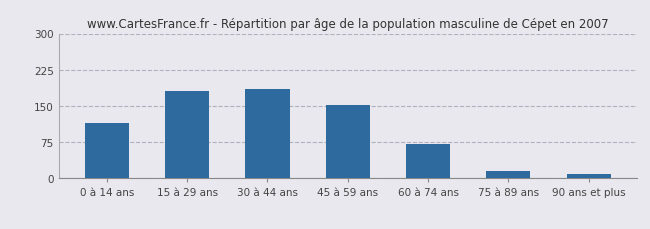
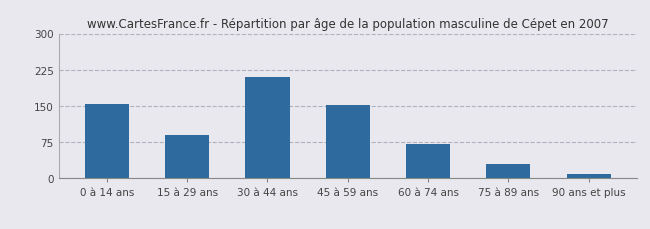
0 à 14 ans: 115 -> 155
15 à 29 ans: 180 -> 90
30 à 44 ans: 185 -> 210
75 à 89 ans: 15 -> 30
